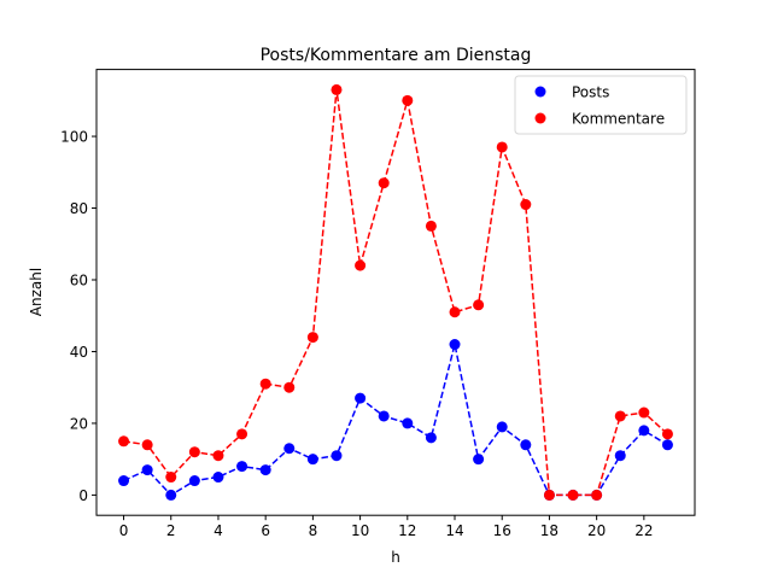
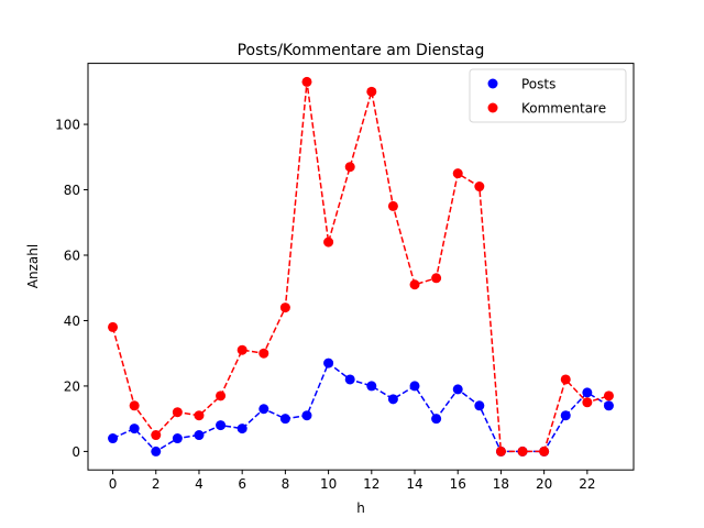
Kommentare/0: 15 -> 38
Posts/14: 42 -> 20
Kommentare/16: 97 -> 85
Kommentare/22: 23 -> 15
